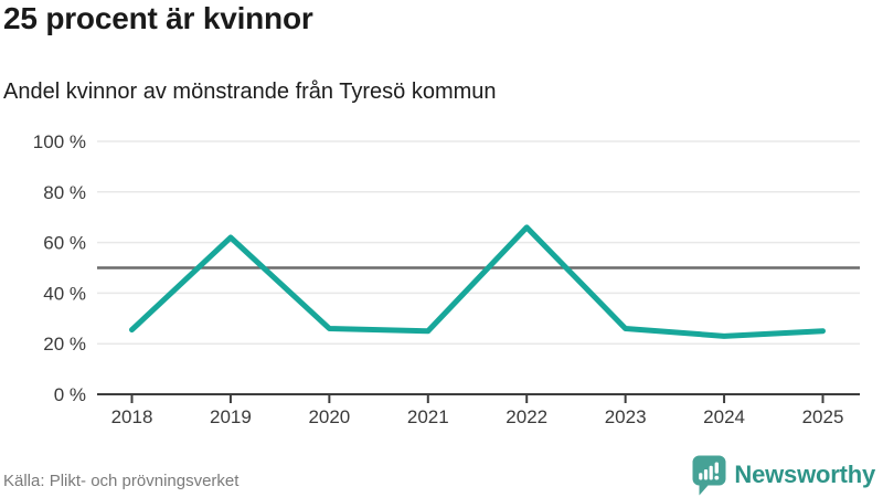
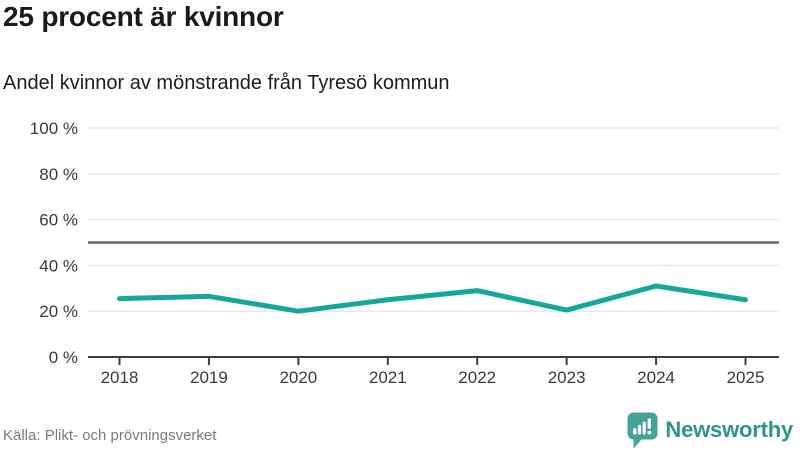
2019: 62% -> 26%
2020: 26% -> 20%
2022: 66% -> 29%
2023: 26% -> 20%
2024: 23% -> 31%
